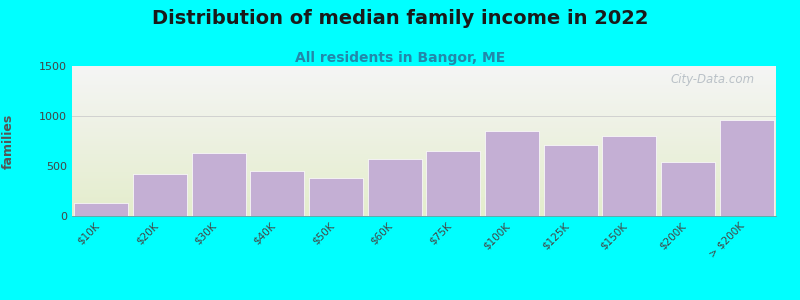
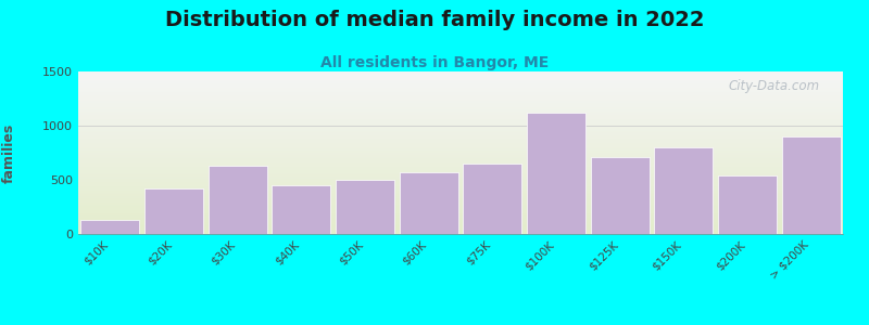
$50K: 380 -> 500
$100K: 850 -> 1120
> $200K: 960 -> 900
